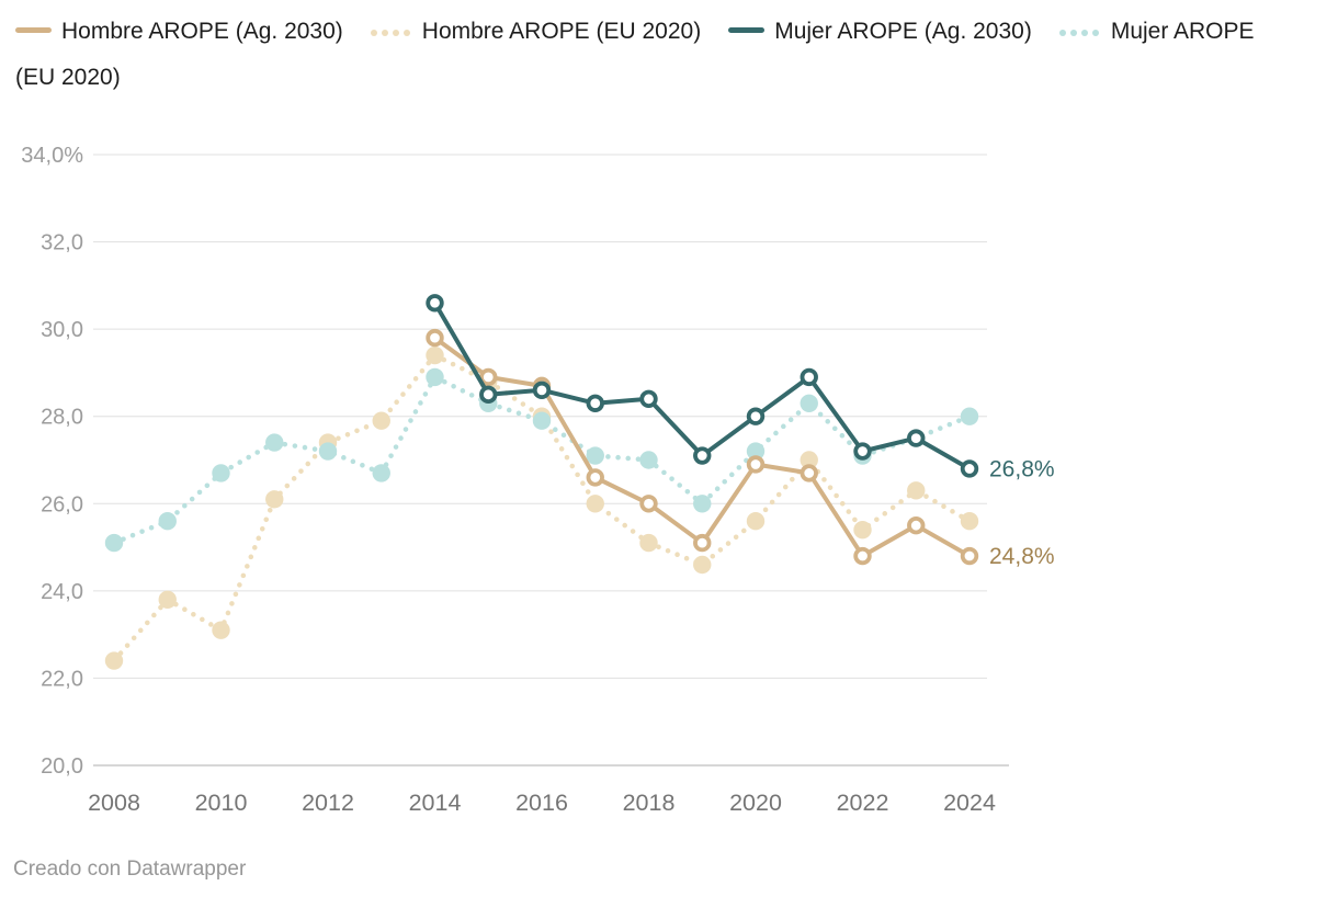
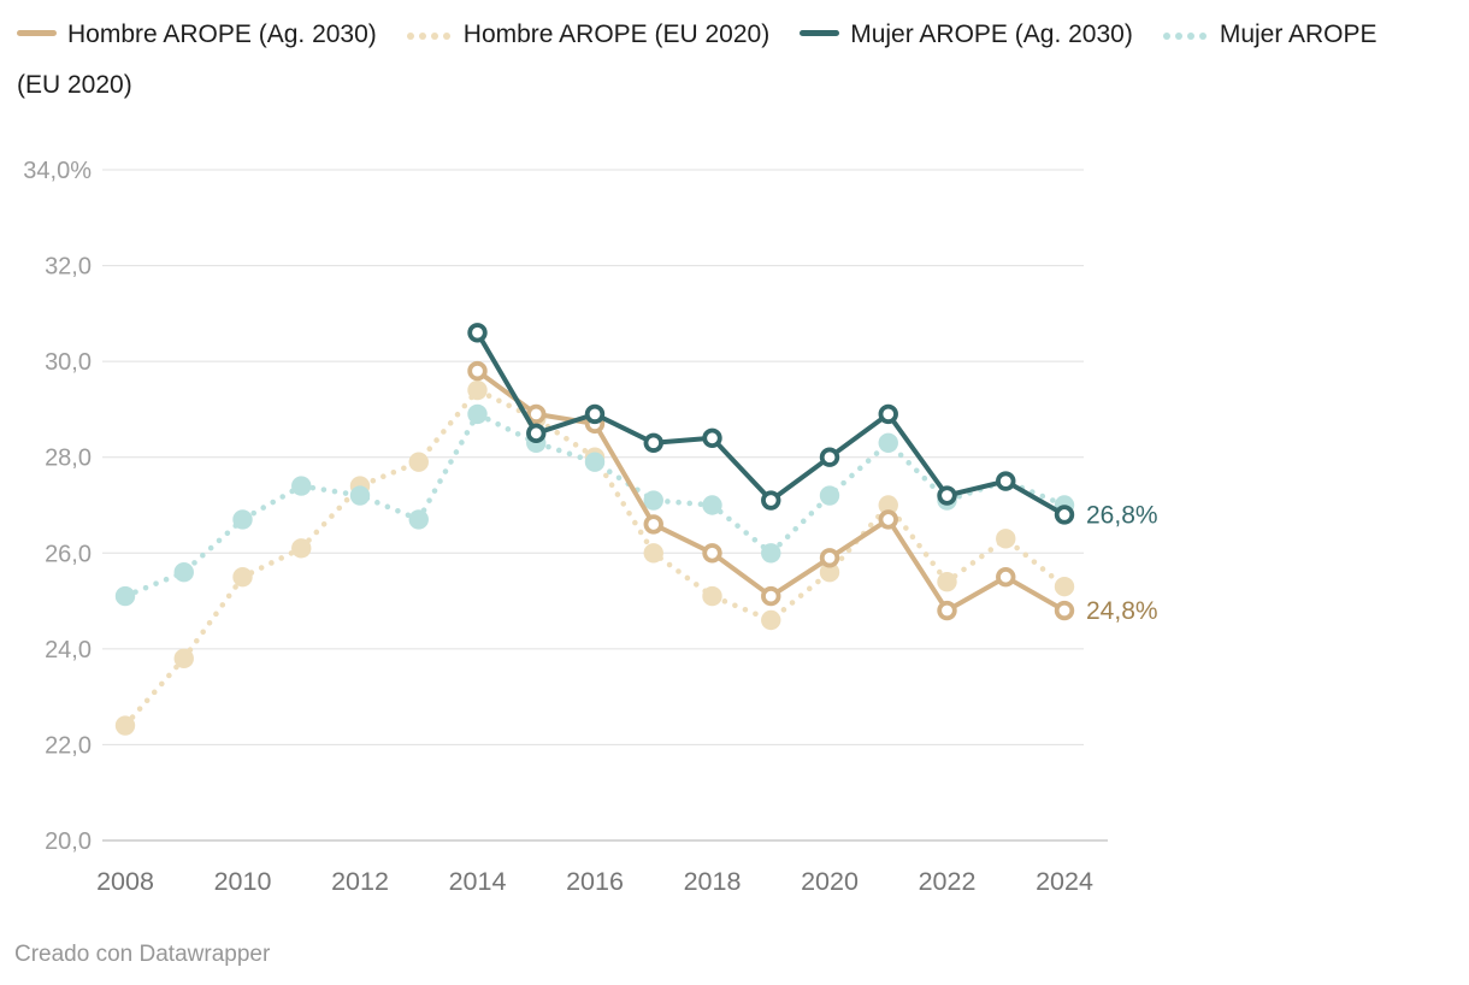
Hombre AROPE (EU 2020)/2010: 23,1% -> 25,5%
Mujer AROPE (Ag. 2030)/2016: 28,6% -> 28,9%
Hombre AROPE (Ag. 2030)/2020: 26,9% -> 25,9%
Hombre AROPE (EU 2020)/2024: 25,6% -> 25,3%
Mujer AROPE (EU 2020)/2024: 28,0% -> 27,0%
